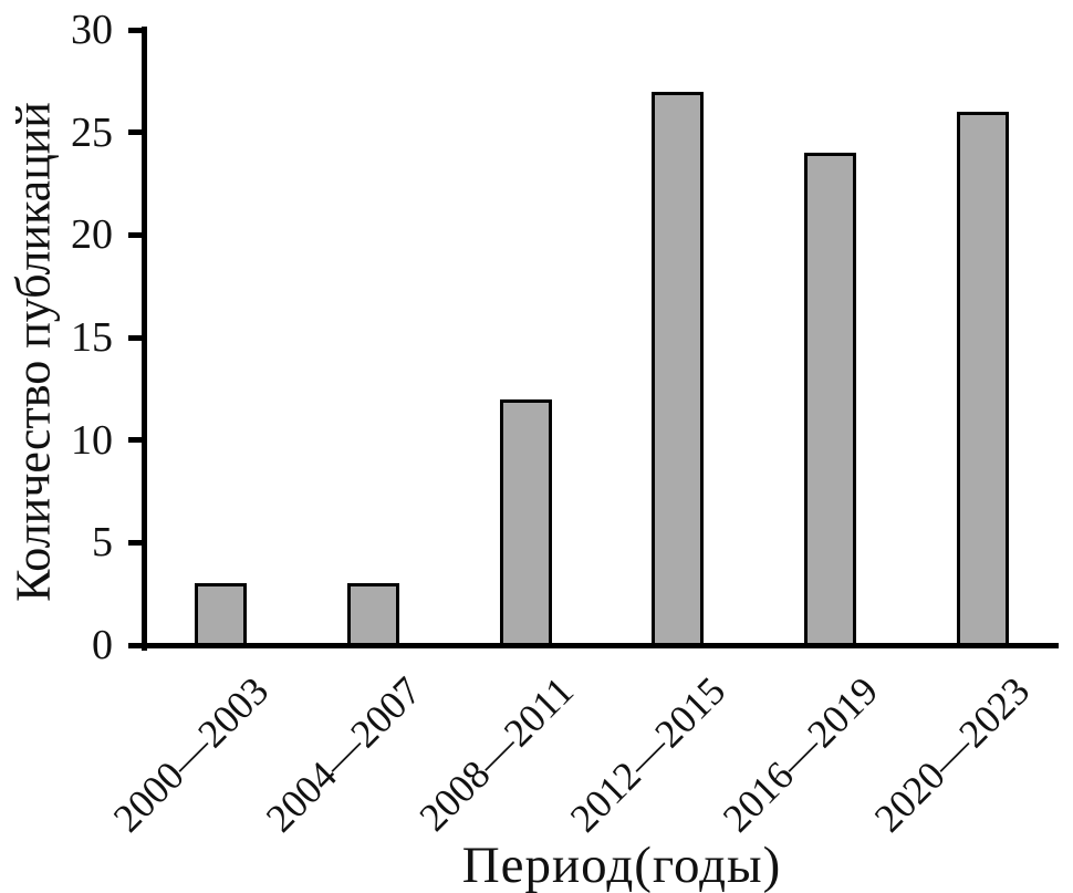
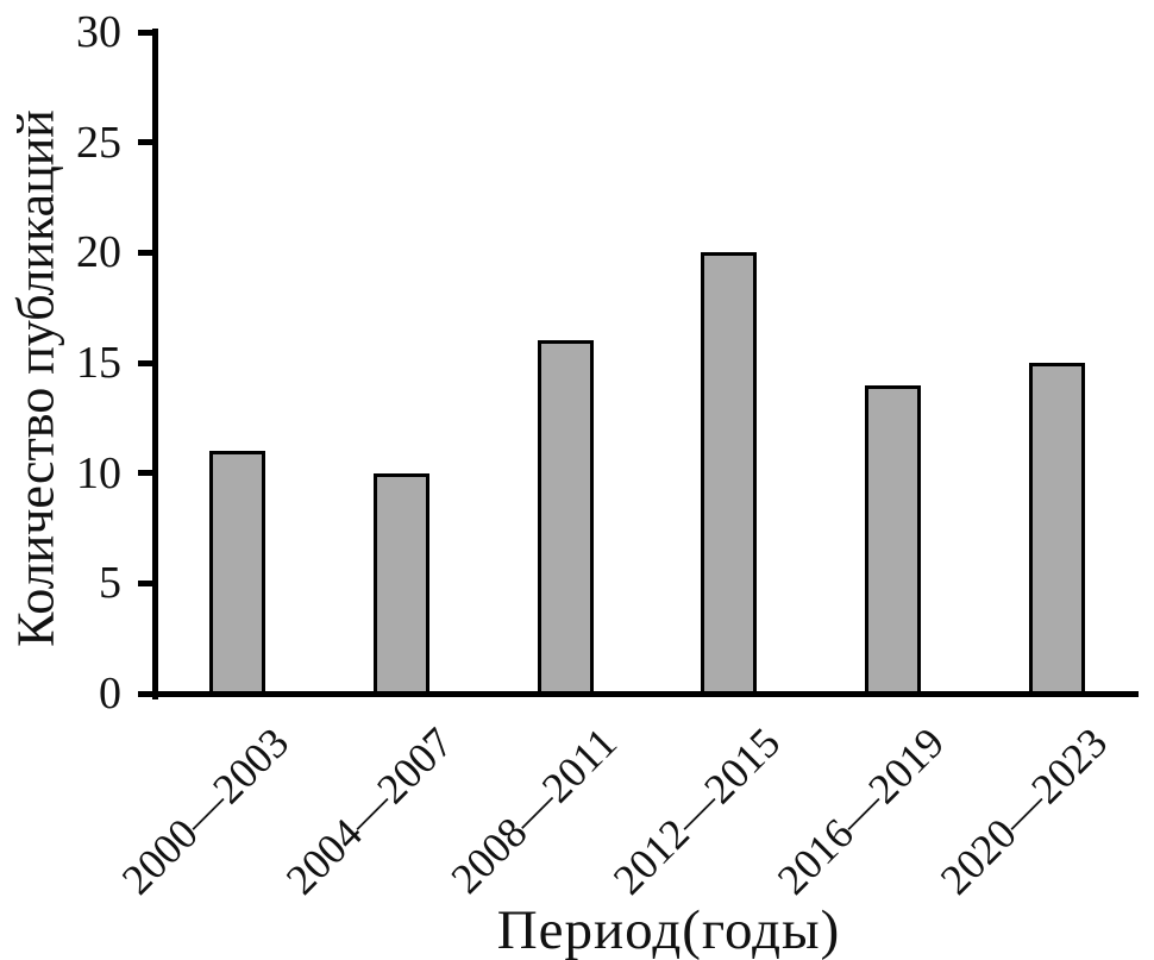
2000—2003: 3 -> 11
2004—2007: 3 -> 10
2008—2011: 12 -> 16
2012—2015: 27 -> 20
2016—2019: 24 -> 14
2020—2023: 26 -> 15
